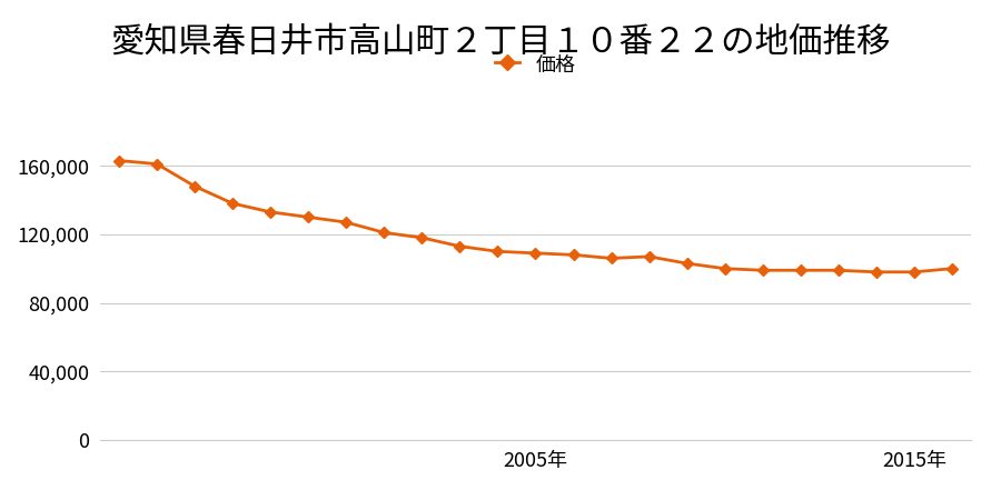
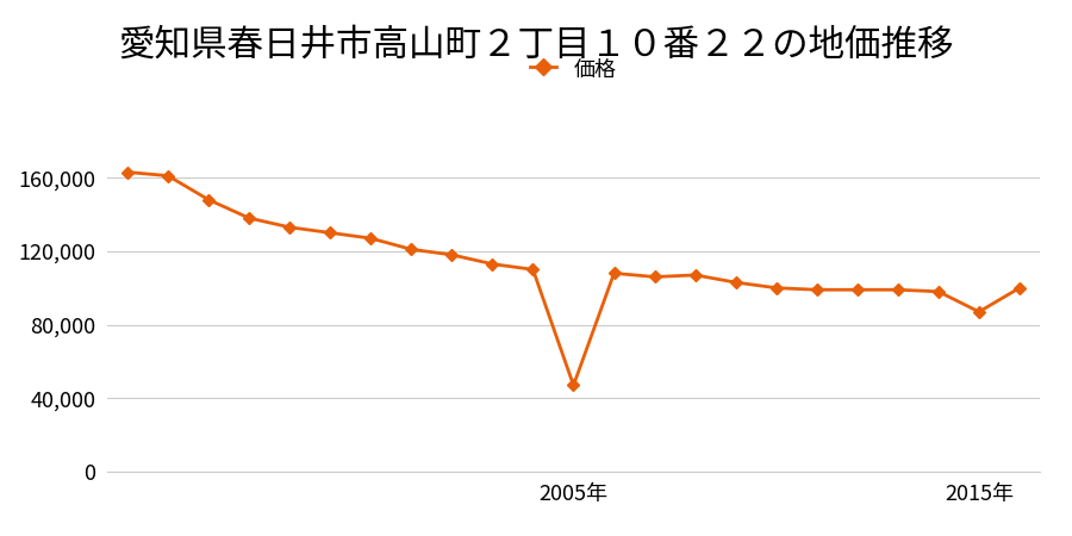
2005年: 109,000 -> 47,000
2015年: 98,000 -> 87,000
